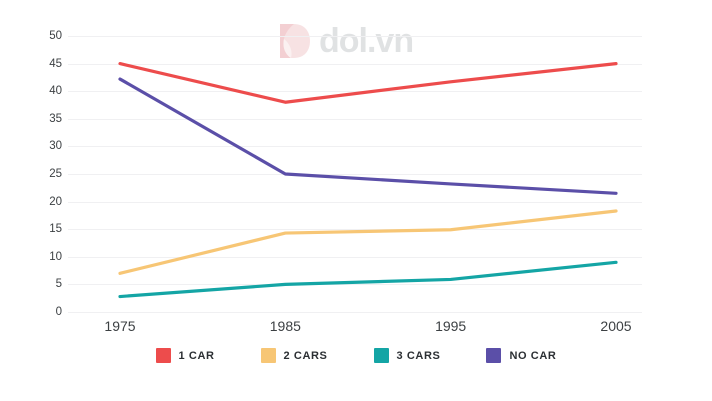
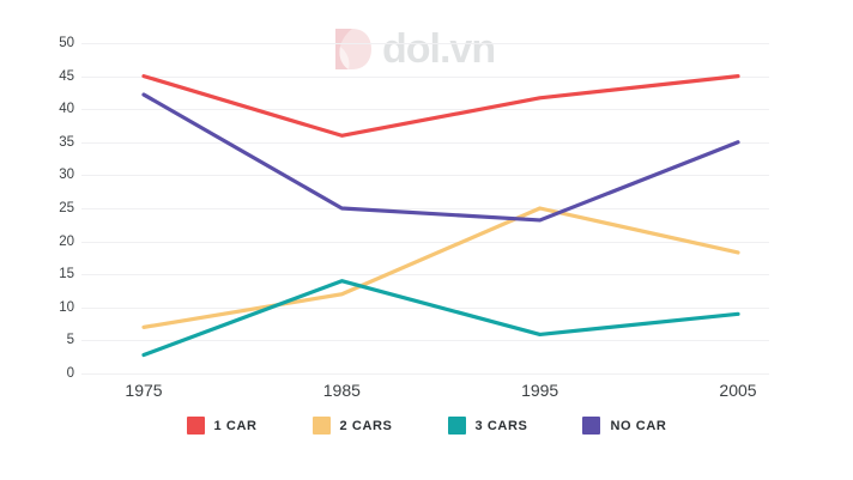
1 CAR/1985: 38 -> 36
2 CARS/1985: 14 -> 12
3 CARS/1985: 5 -> 14
2 CARS/1995: 15 -> 25
NO CAR/2005: 22 -> 35
